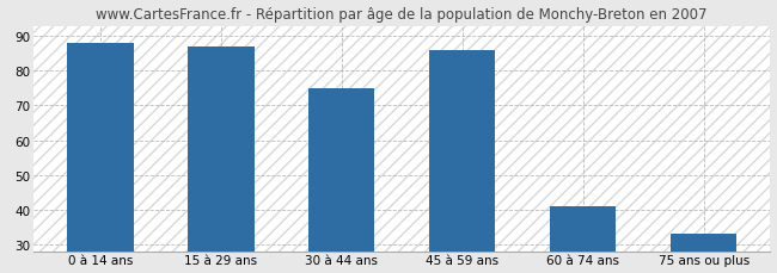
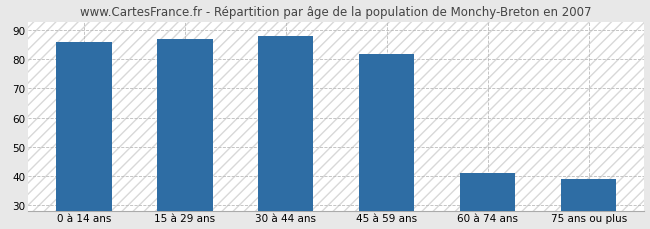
0 à 14 ans: 88 -> 86
30 à 44 ans: 75 -> 88
45 à 59 ans: 86 -> 82
75 ans ou plus: 33 -> 39
